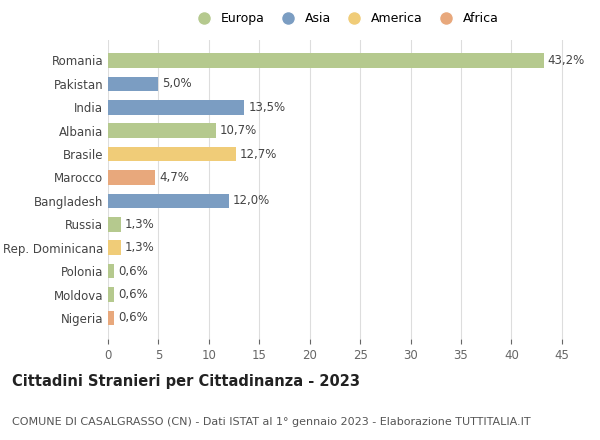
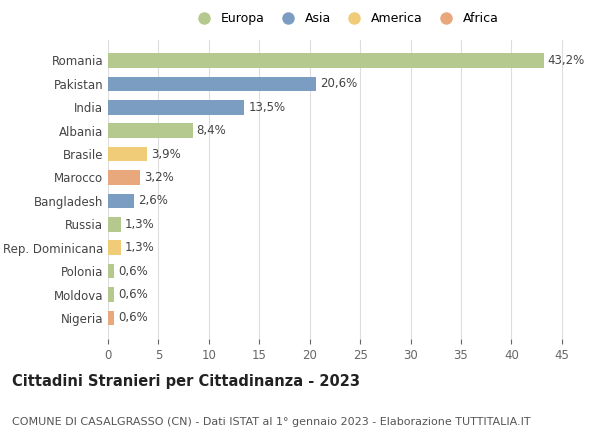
Pakistan: 5,0% -> 20,6%
Albania: 10,7% -> 8,4%
Brasile: 12,7% -> 3,9%
Marocco: 4,7% -> 3,2%
Bangladesh: 12,0% -> 2,6%
